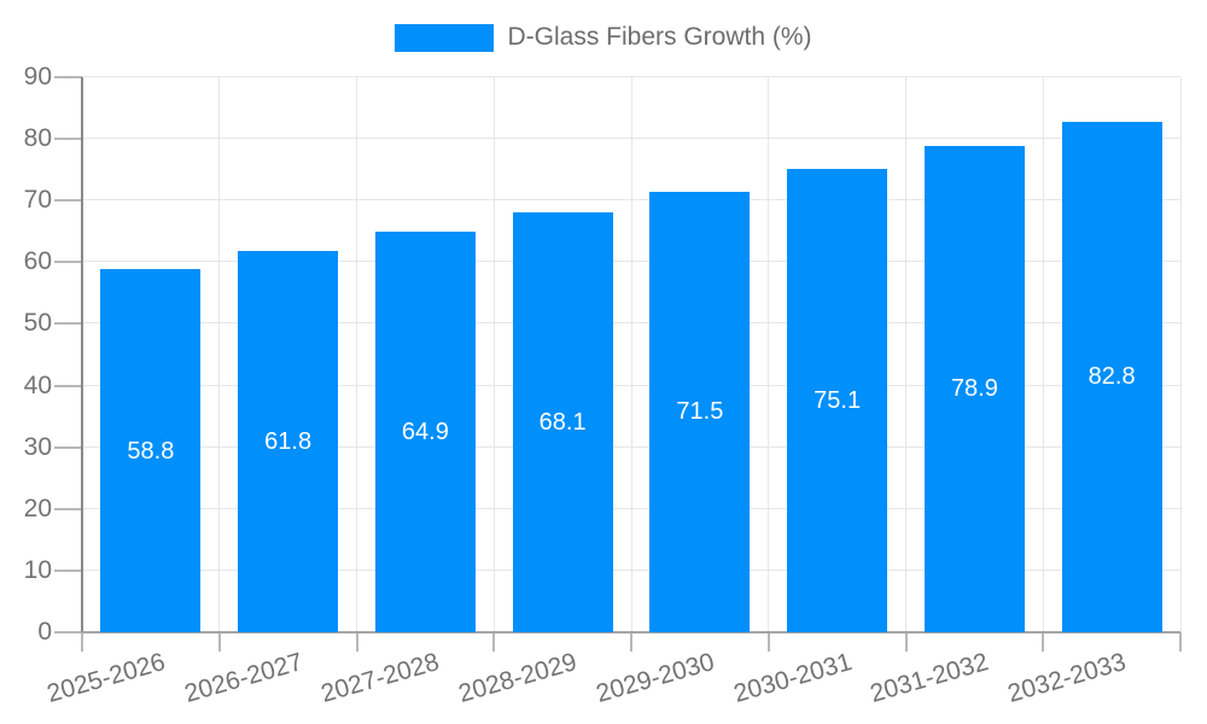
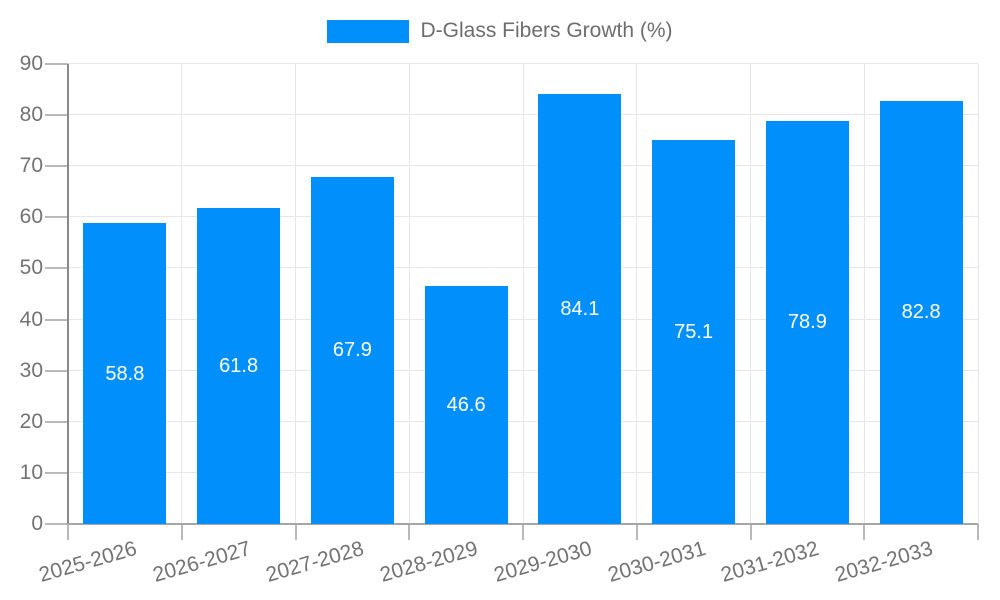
2027-2028: 64.9 -> 67.9
2028-2029: 68.1 -> 46.6
2029-2030: 71.5 -> 84.1
